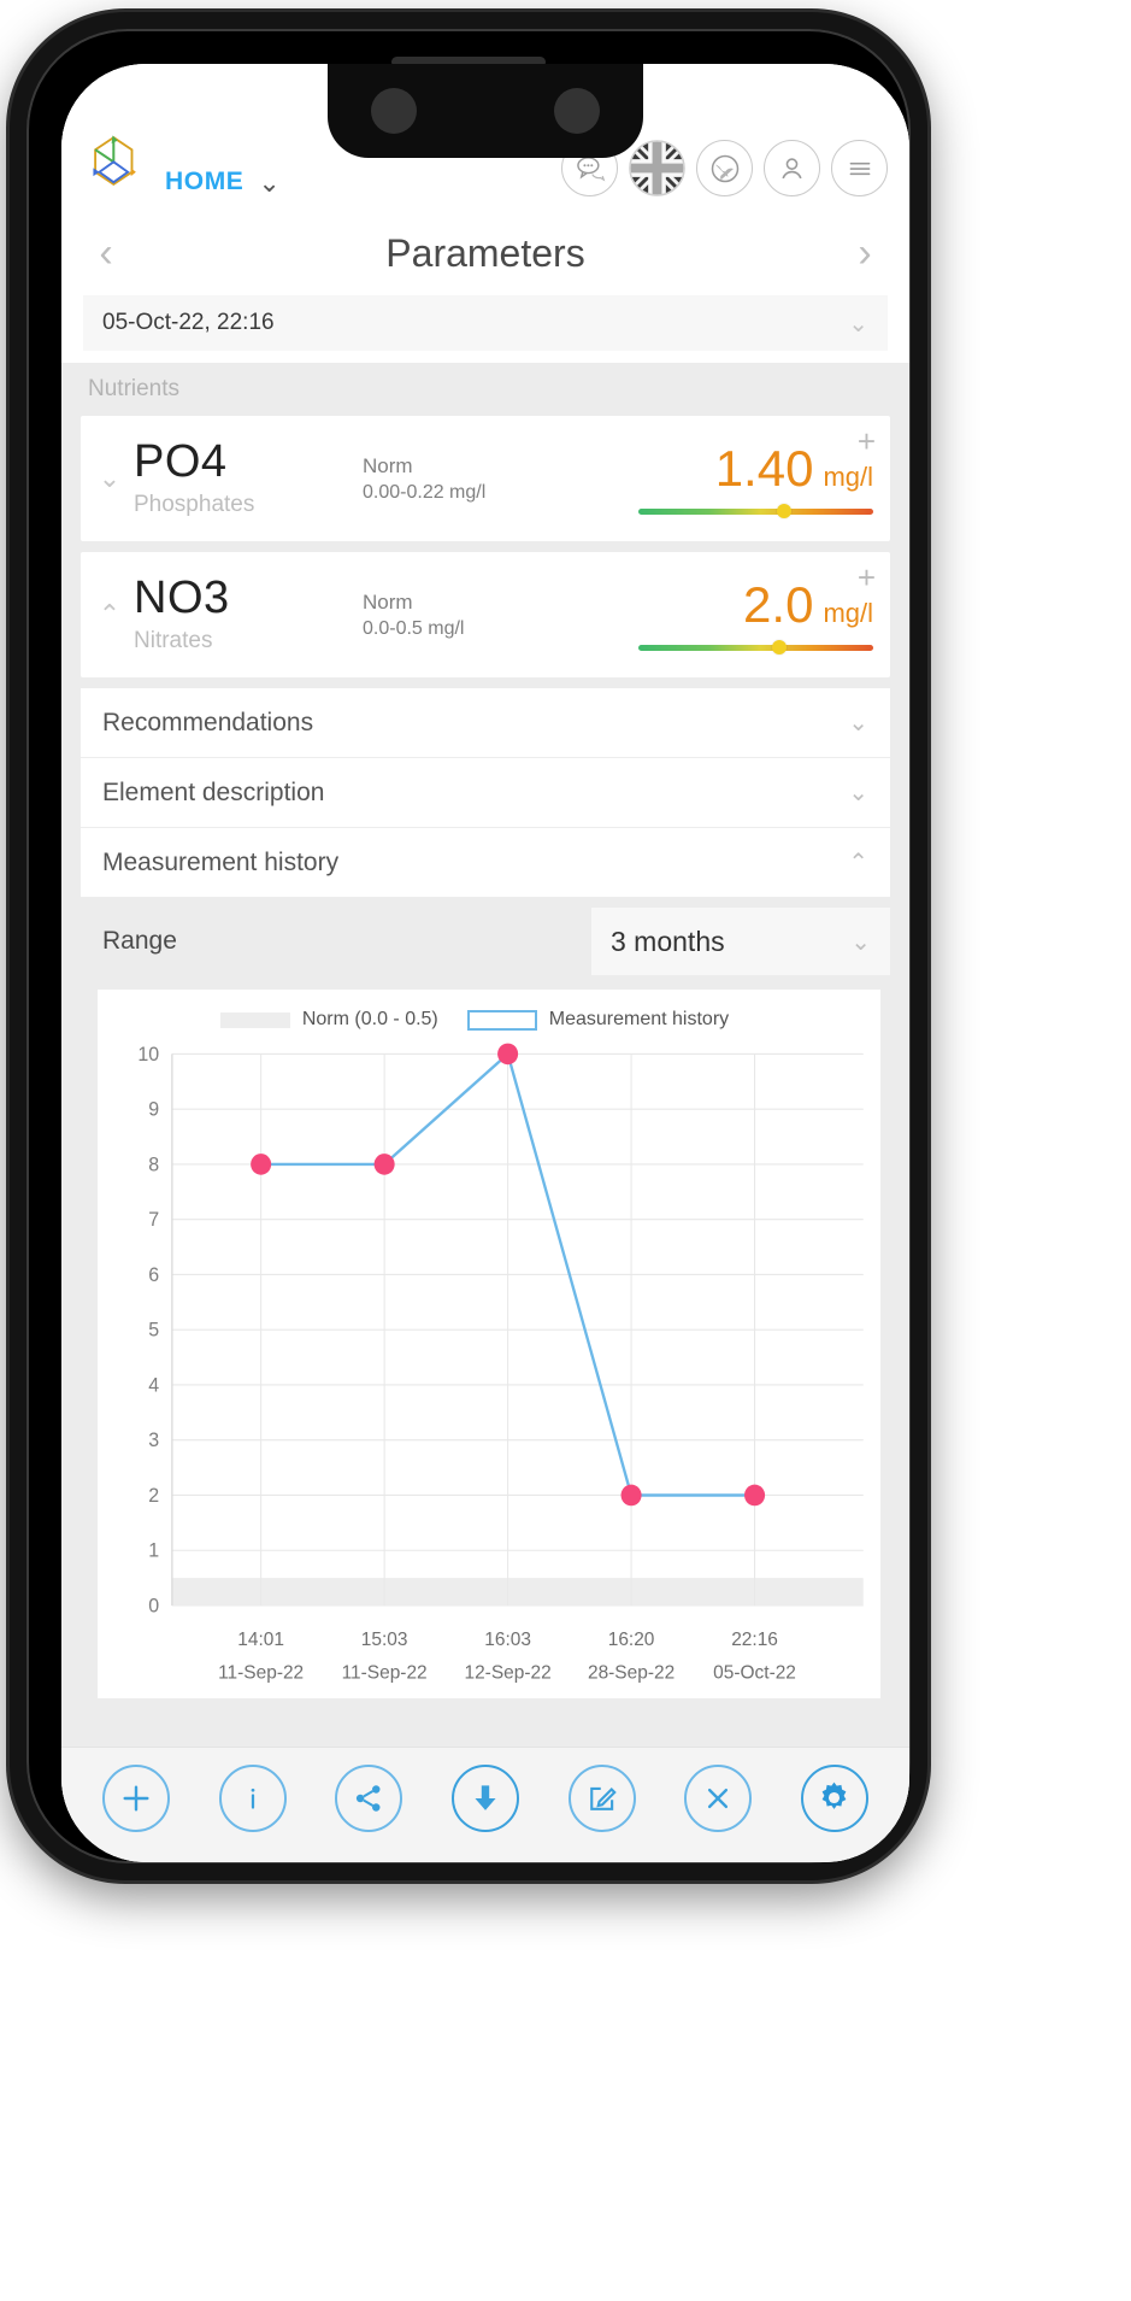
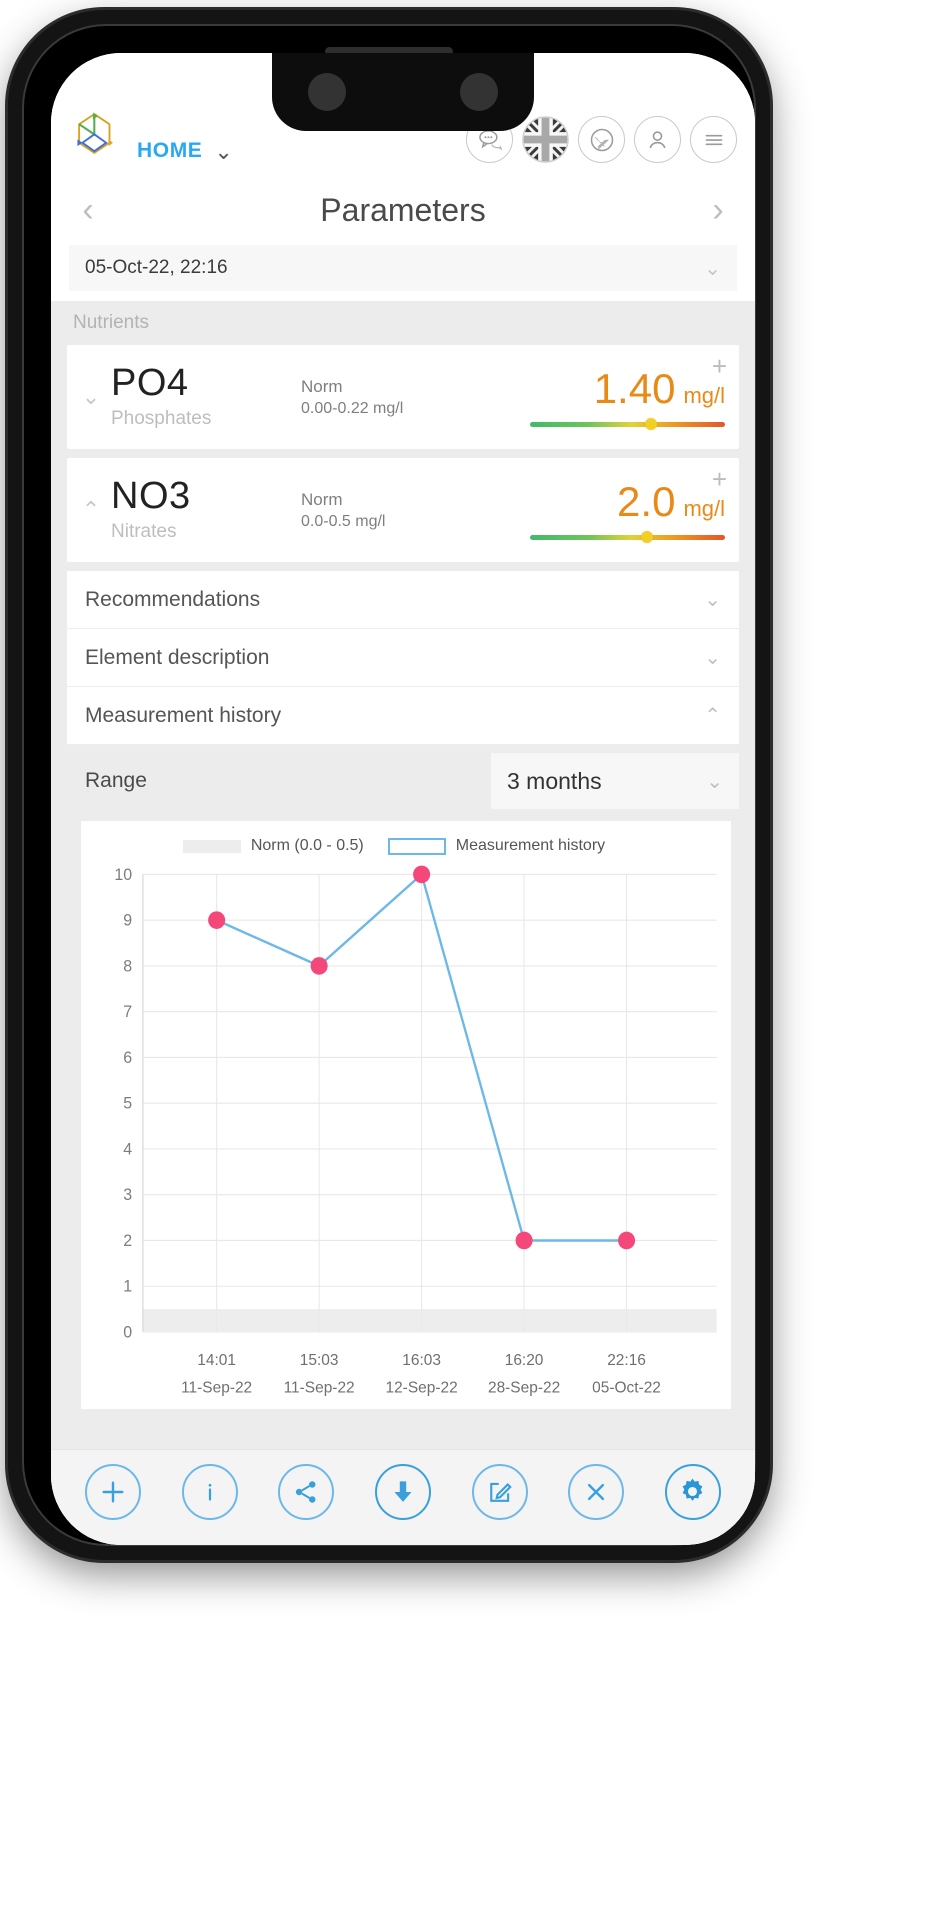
14:01 11-Sep-22: 8 -> 9
